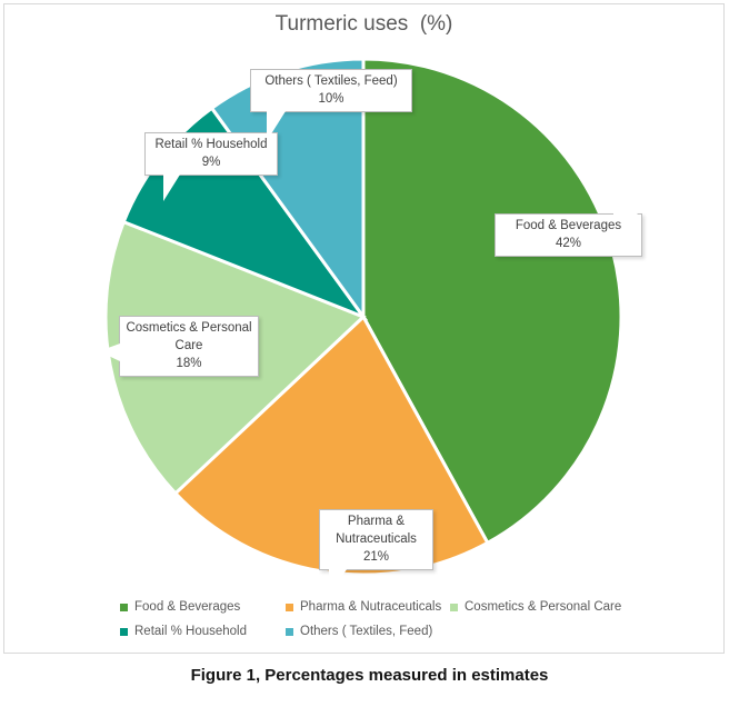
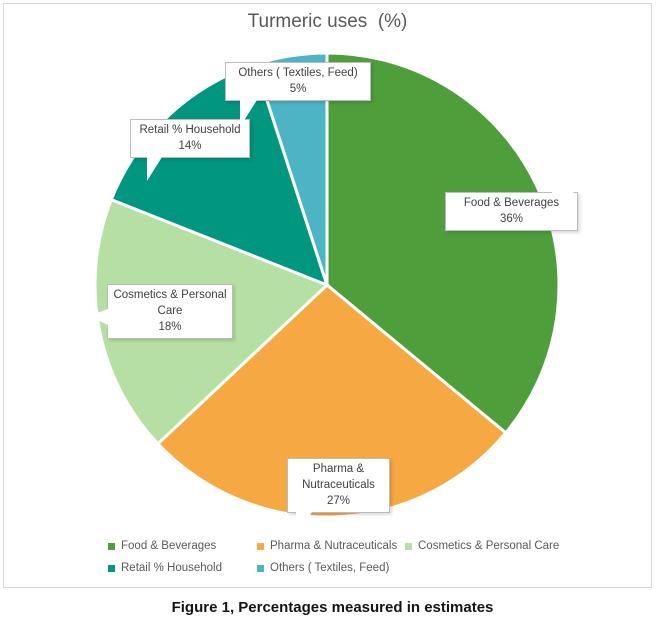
Food & Beverages: 42% -> 36%
Pharma & Nutraceuticals: 21% -> 27%
Retail % Household: 9% -> 14%
Others ( Textiles, Feed): 10% -> 5%
